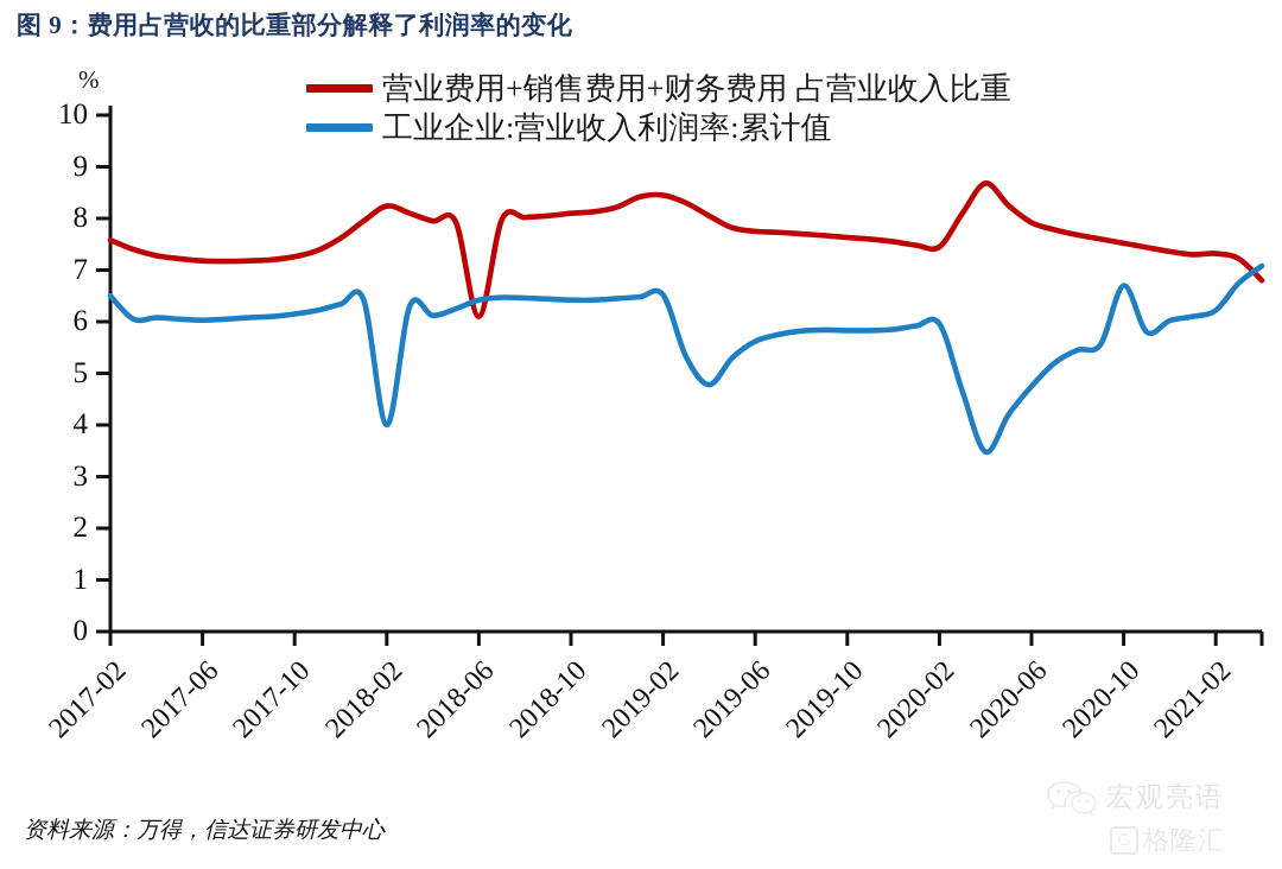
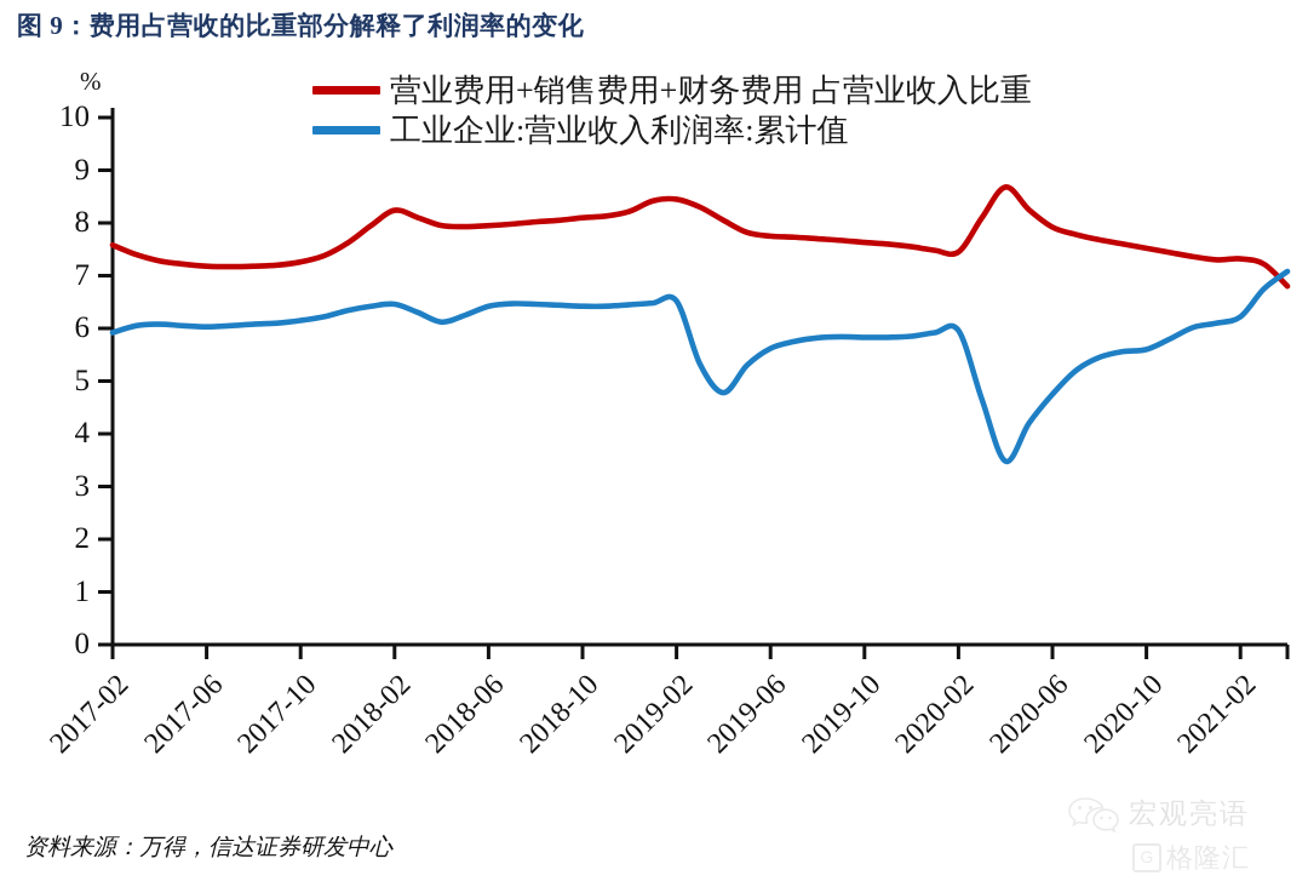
工业企业:营业收入利润率:累计值/2017-02: 6.5 -> 5.9
工业企业:营业收入利润率:累计值/2018-02: 4.0 -> 6.5
营业费用+销售费用+财务费用 占营业收入比重/2018-06: 6.1 -> 8.0
工业企业:营业收入利润率:累计值/2020-10: 6.7 -> 5.6
